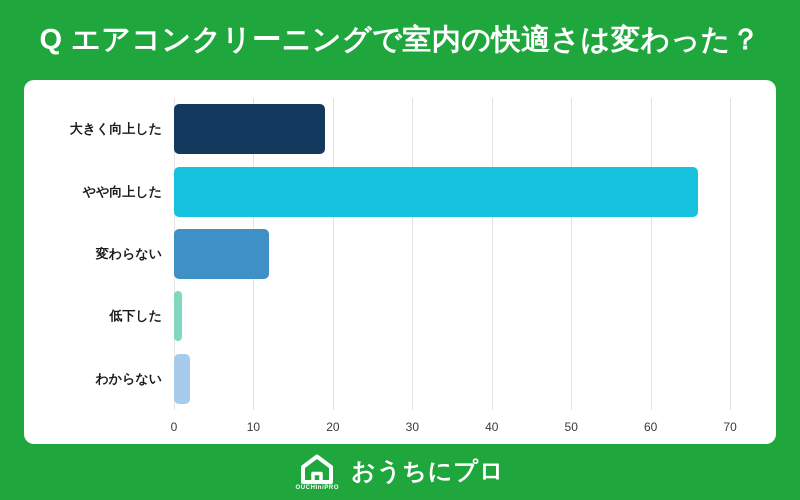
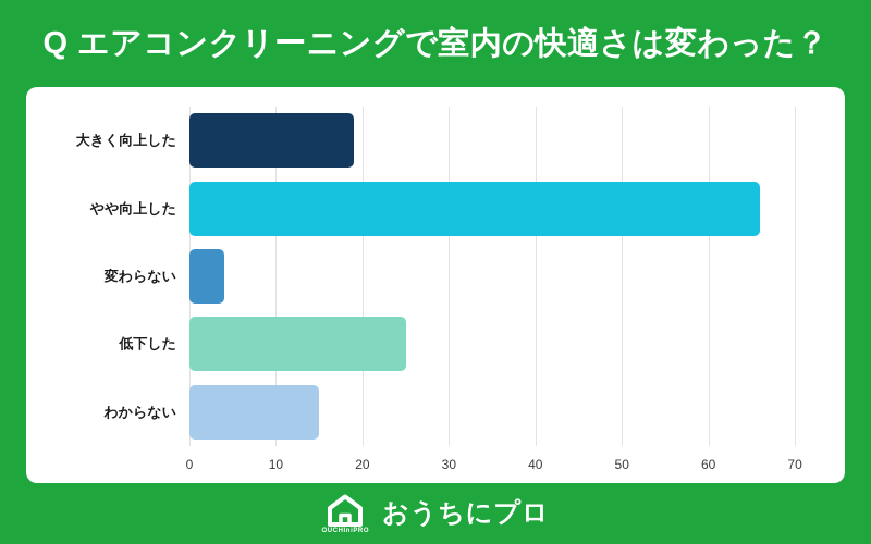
変わらない: 12 -> 4
低下した: 1 -> 25
わからない: 2 -> 15
